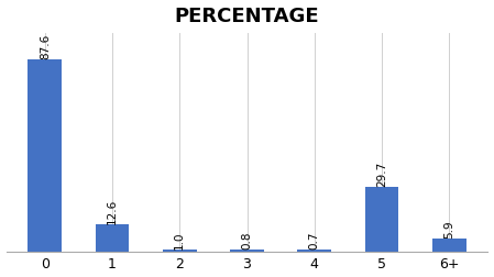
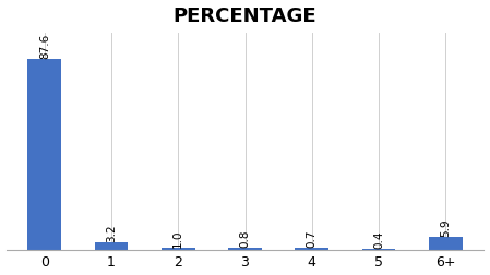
1: 12.6 -> 3.2
5: 29.7 -> 0.4
